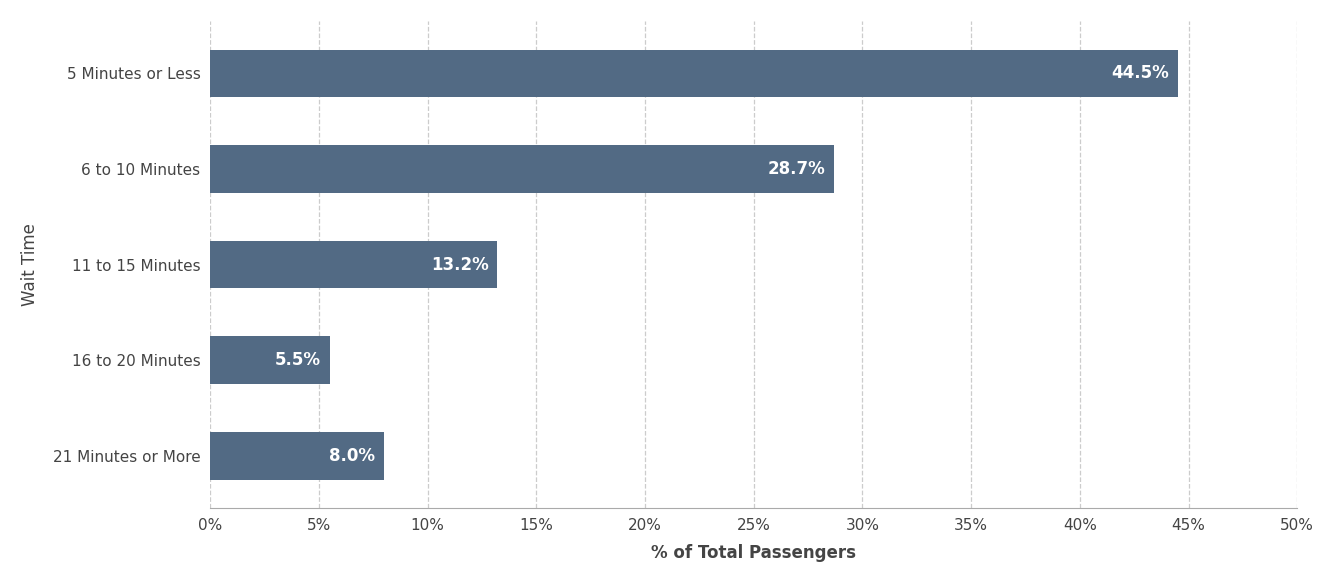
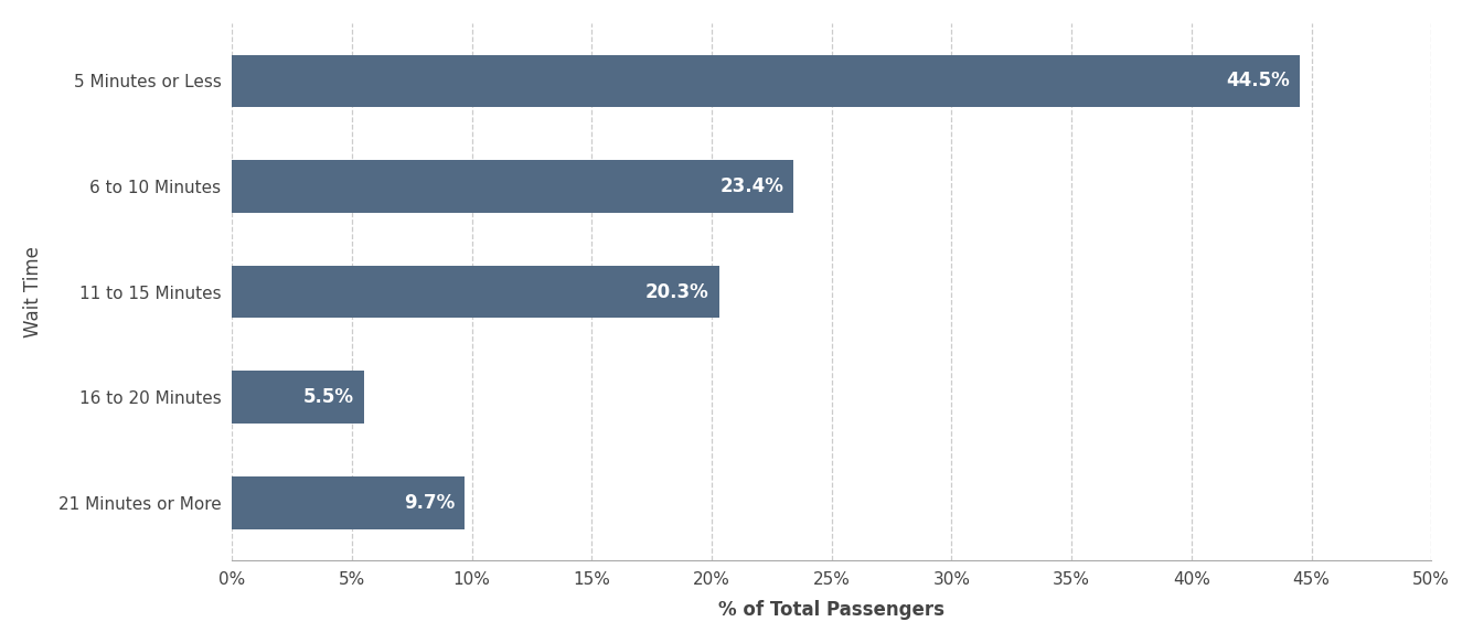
6 to 10 Minutes: 28.7% -> 23.4%
11 to 15 Minutes: 13.2% -> 20.3%
21 Minutes or More: 8.0% -> 9.7%
